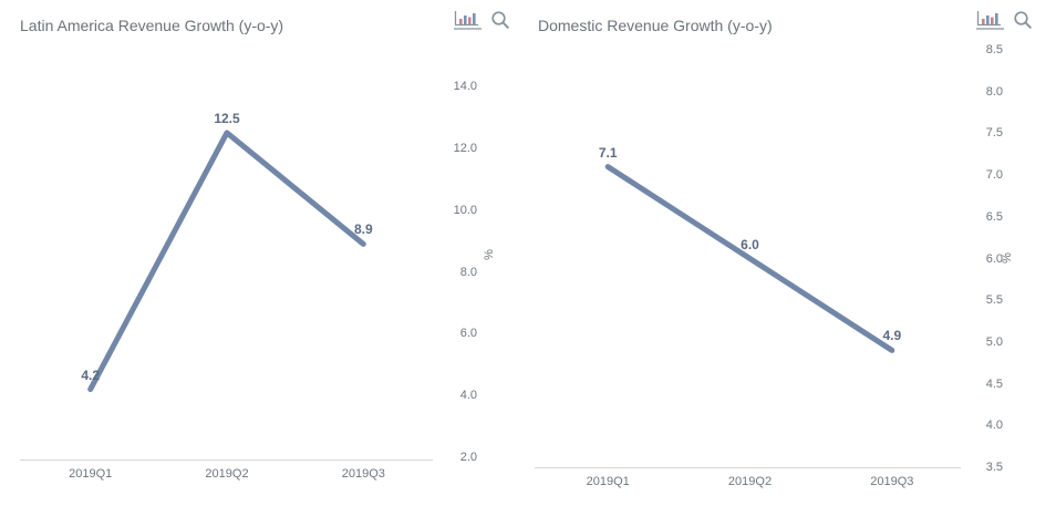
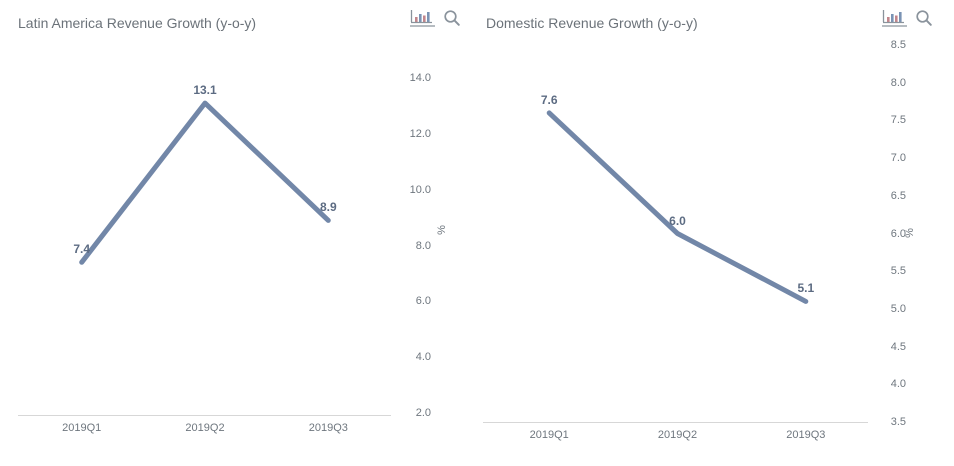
Latin America Revenue Growth (y-o-y)/2019Q1: 4.2 -> 7.4
Latin America Revenue Growth (y-o-y)/2019Q2: 12.5 -> 13.1
Domestic Revenue Growth (y-o-y)/2019Q1: 7.1 -> 7.6
Domestic Revenue Growth (y-o-y)/2019Q3: 4.9 -> 5.1
